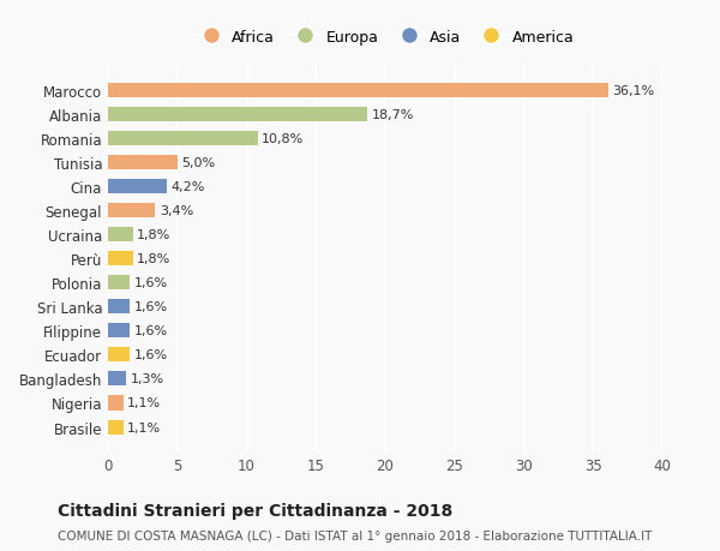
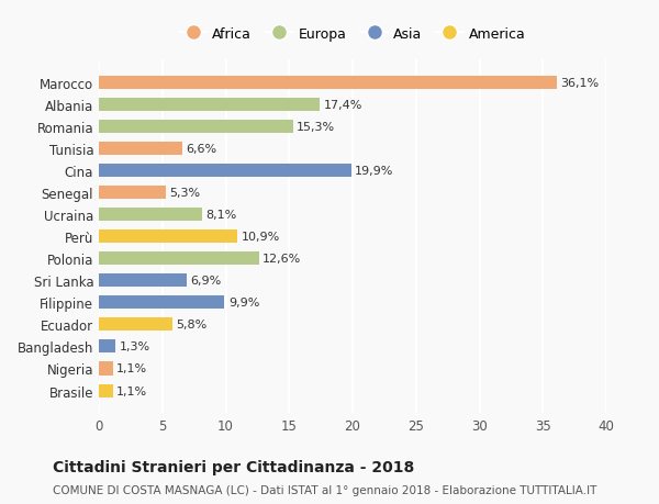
Albania: 18,7% -> 17,4%
Romania: 10,8% -> 15,3%
Tunisia: 5,0% -> 6,6%
Cina: 4,2% -> 19,9%
Senegal: 3,4% -> 5,3%
Ucraina: 1,8% -> 8,1%
Perù: 1,8% -> 10,9%
Polonia: 1,6% -> 12,6%
Sri Lanka: 1,6% -> 6,9%
Filippine: 1,6% -> 9,9%
Ecuador: 1,6% -> 5,8%
